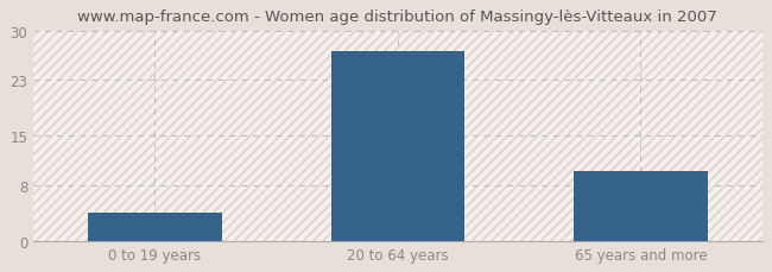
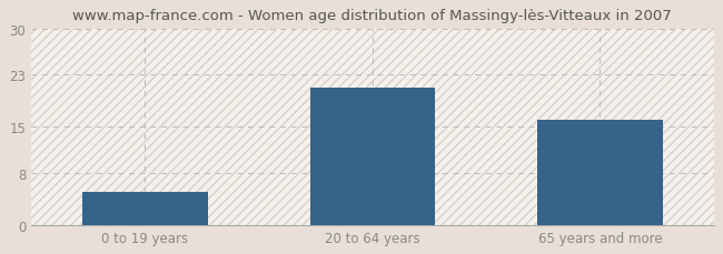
0 to 19 years: 4 -> 5
20 to 64 years: 27 -> 21
65 years and more: 10 -> 16
